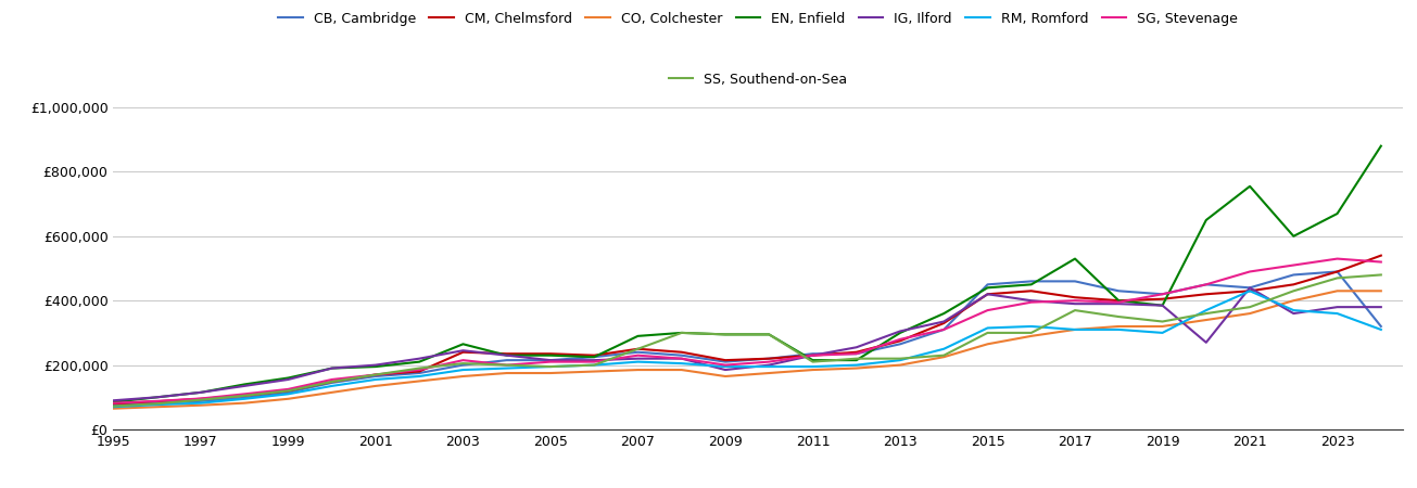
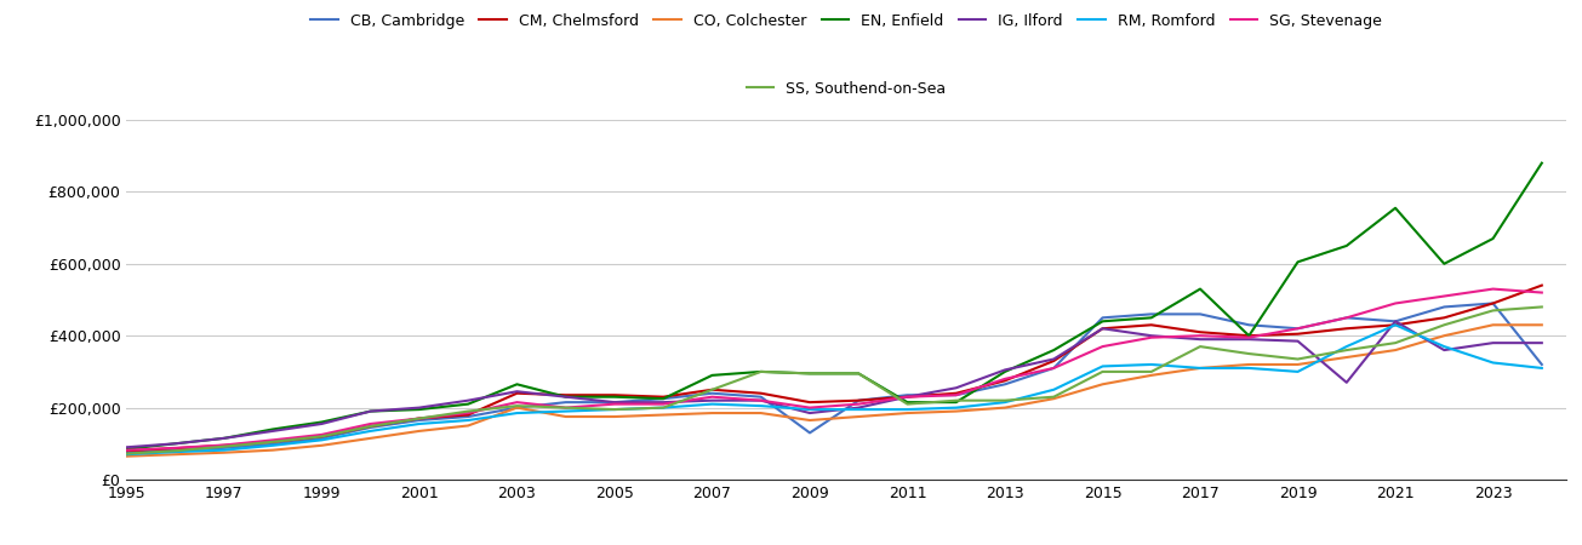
CO, Colchester/2003: £165,000 -> £200,000
CB, Cambridge/2009: £210,000 -> £130,000
EN, Enfield/2019: £385,000 -> £605,000
RM, Romford/2023: £360,000 -> £325,000
